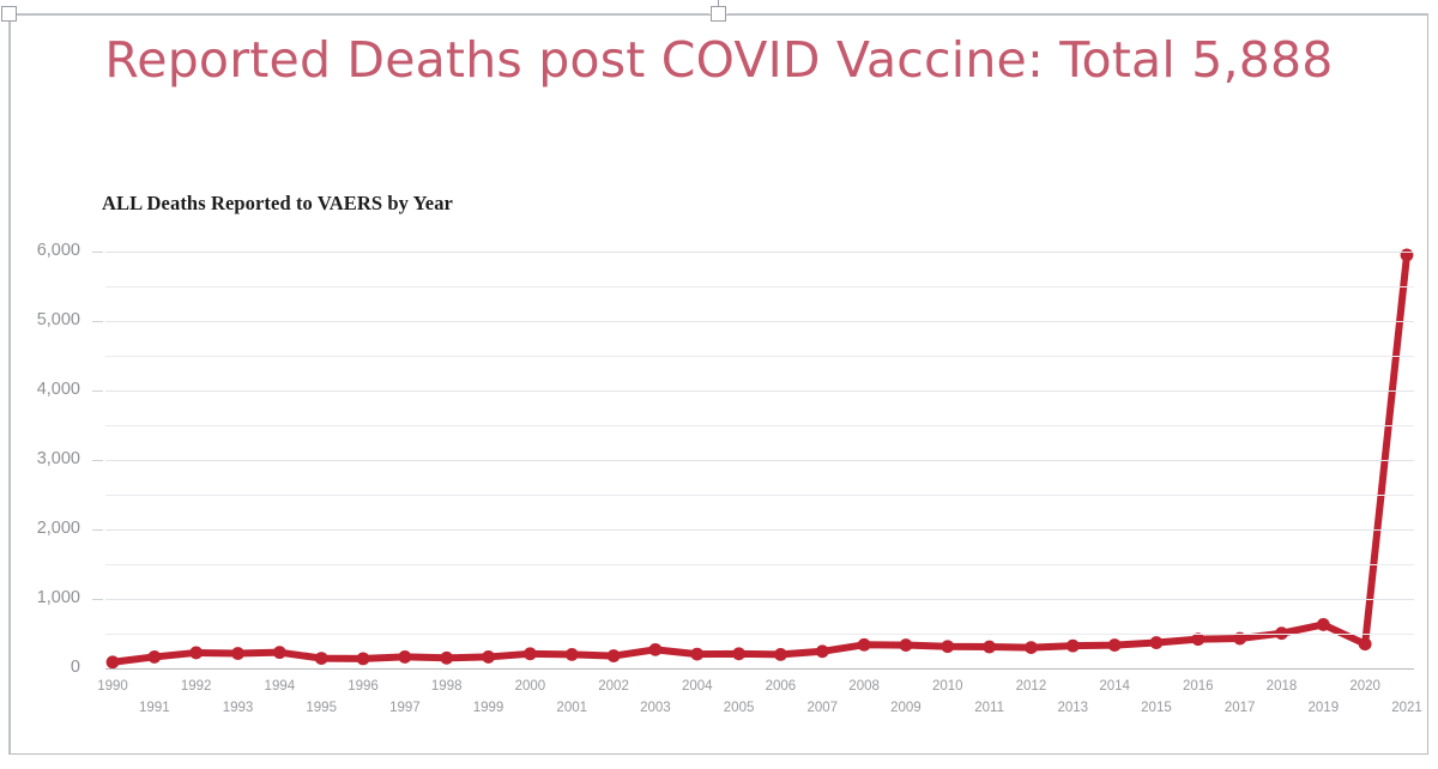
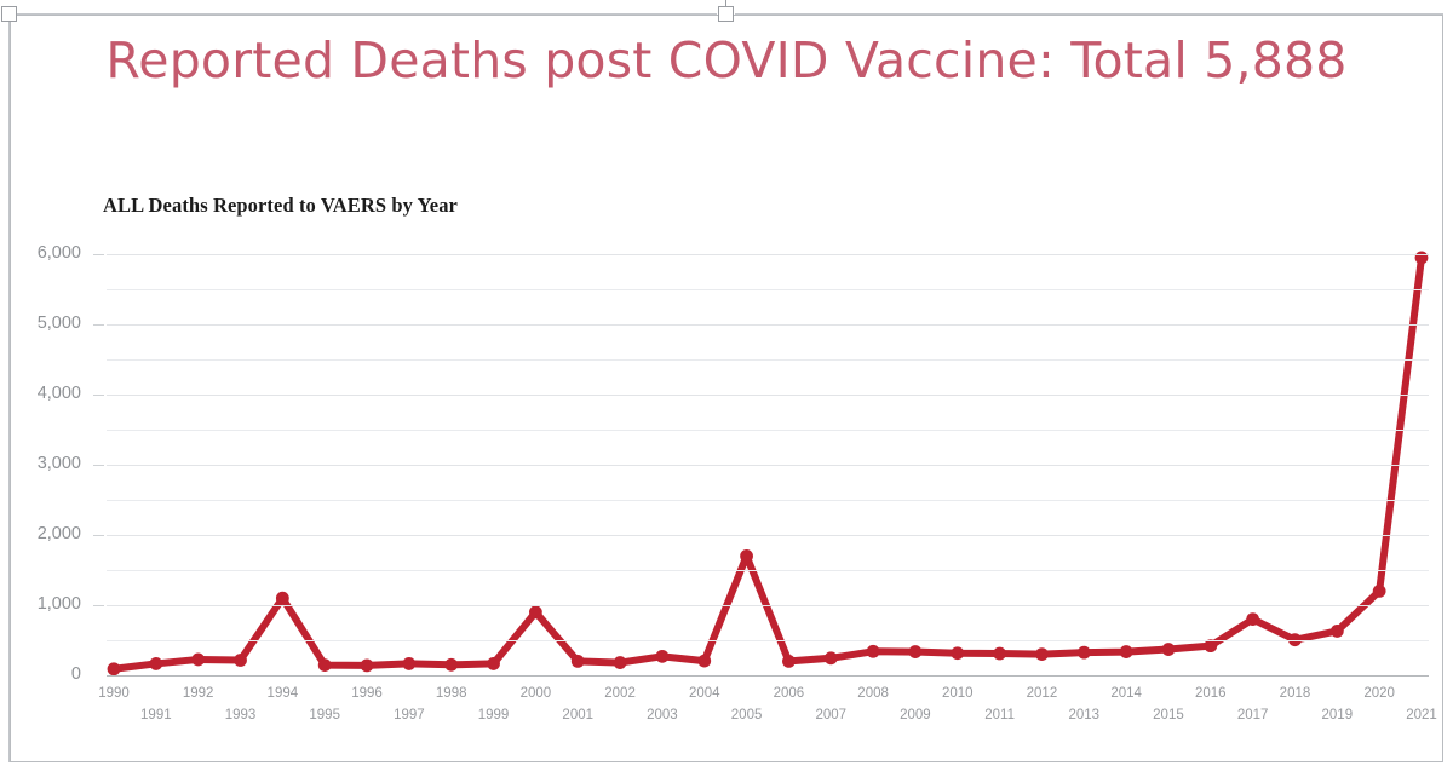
1994: 200 -> 1100
2000: 200 -> 900
2005: 200 -> 1700
2017: 400 -> 800
2020: 400 -> 1200
